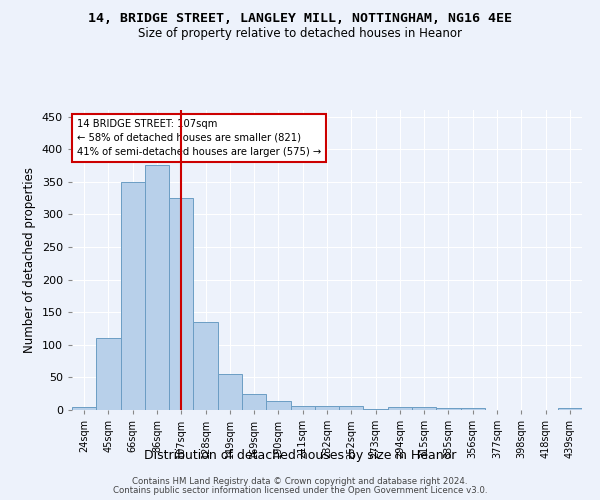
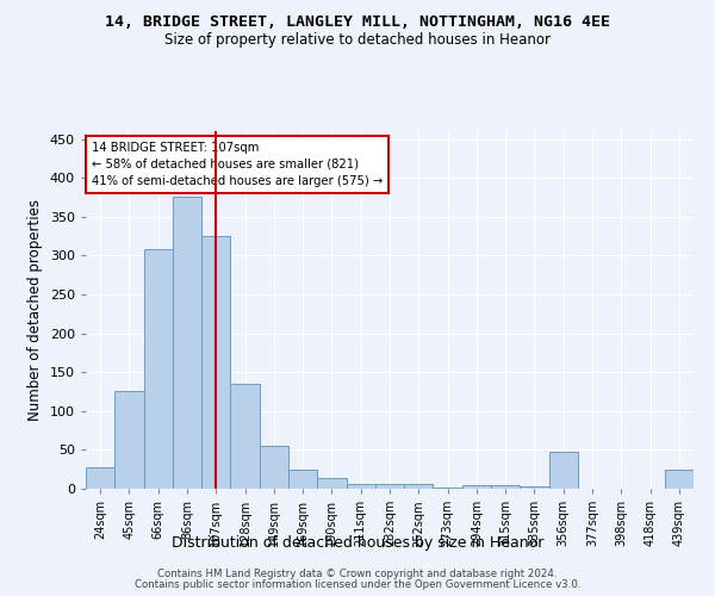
24sqm: 5 -> 28
45sqm: 110 -> 126
66sqm: 350 -> 308
356sqm: 3 -> 48
439sqm: 3 -> 24
